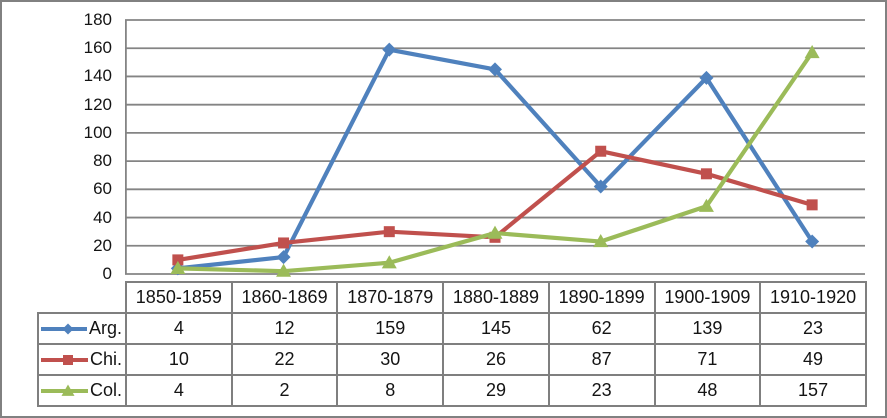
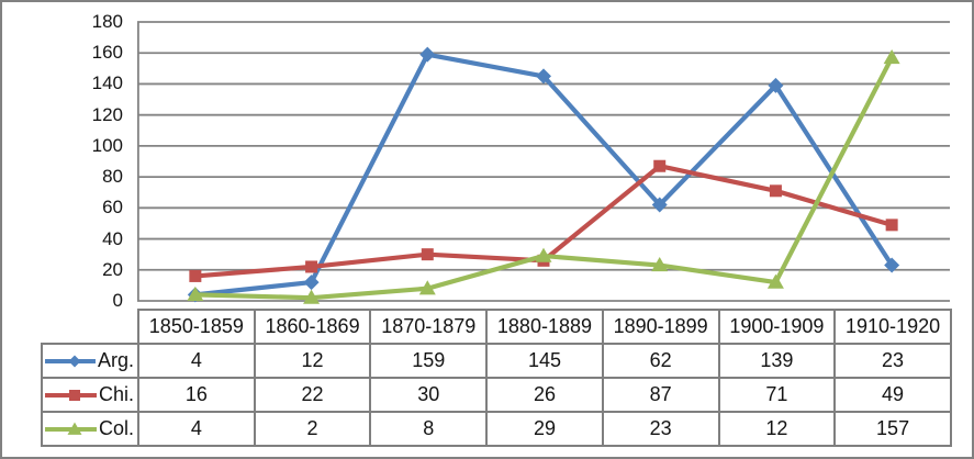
Chi./1850-1859: 10 -> 16
Col./1900-1909: 48 -> 12
